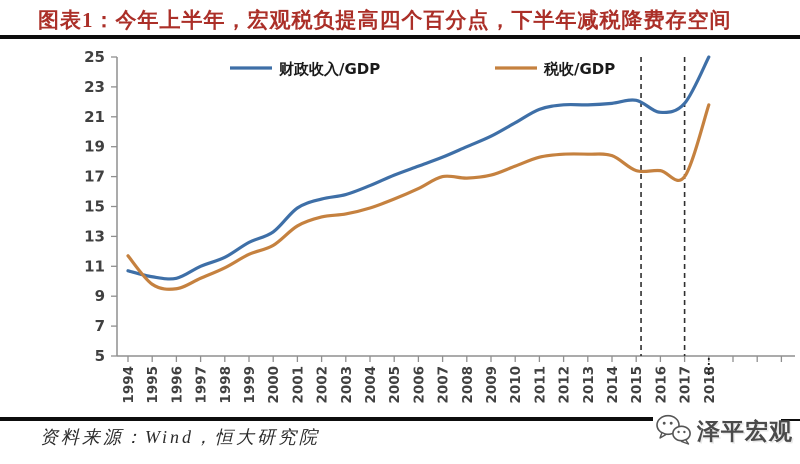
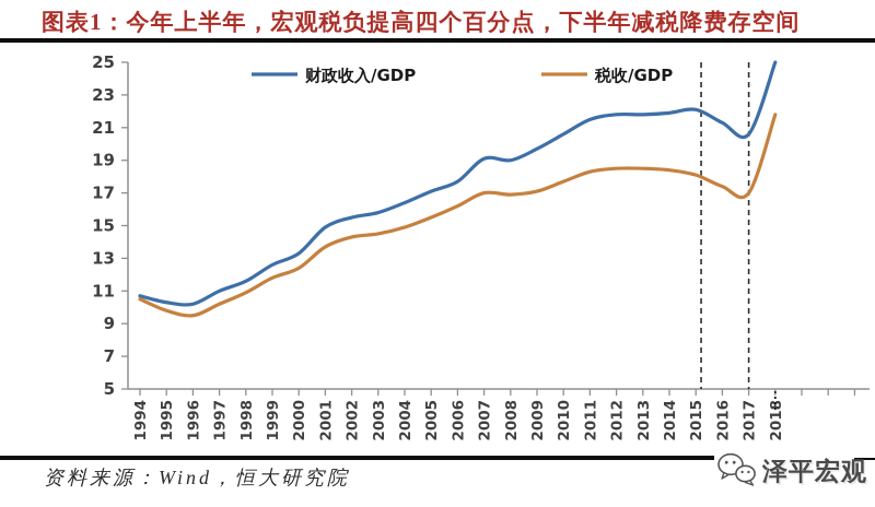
税收/GDP/1994: 11.7 -> 10.5
财政收入/GDP/2007: 18.3 -> 19.1
税收/GDP/2015: 17.4 -> 18.1
财政收入/GDP/2017: 21.9 -> 20.6
